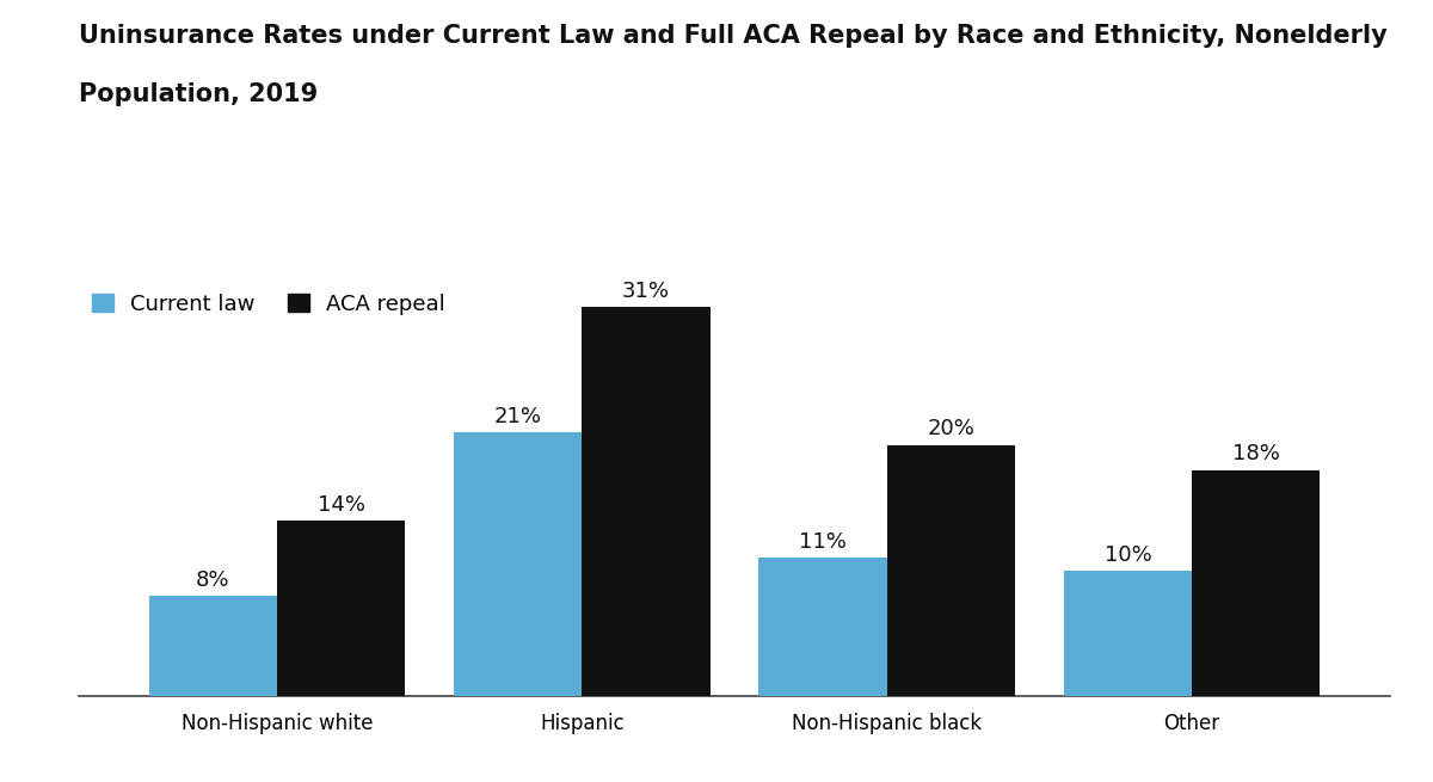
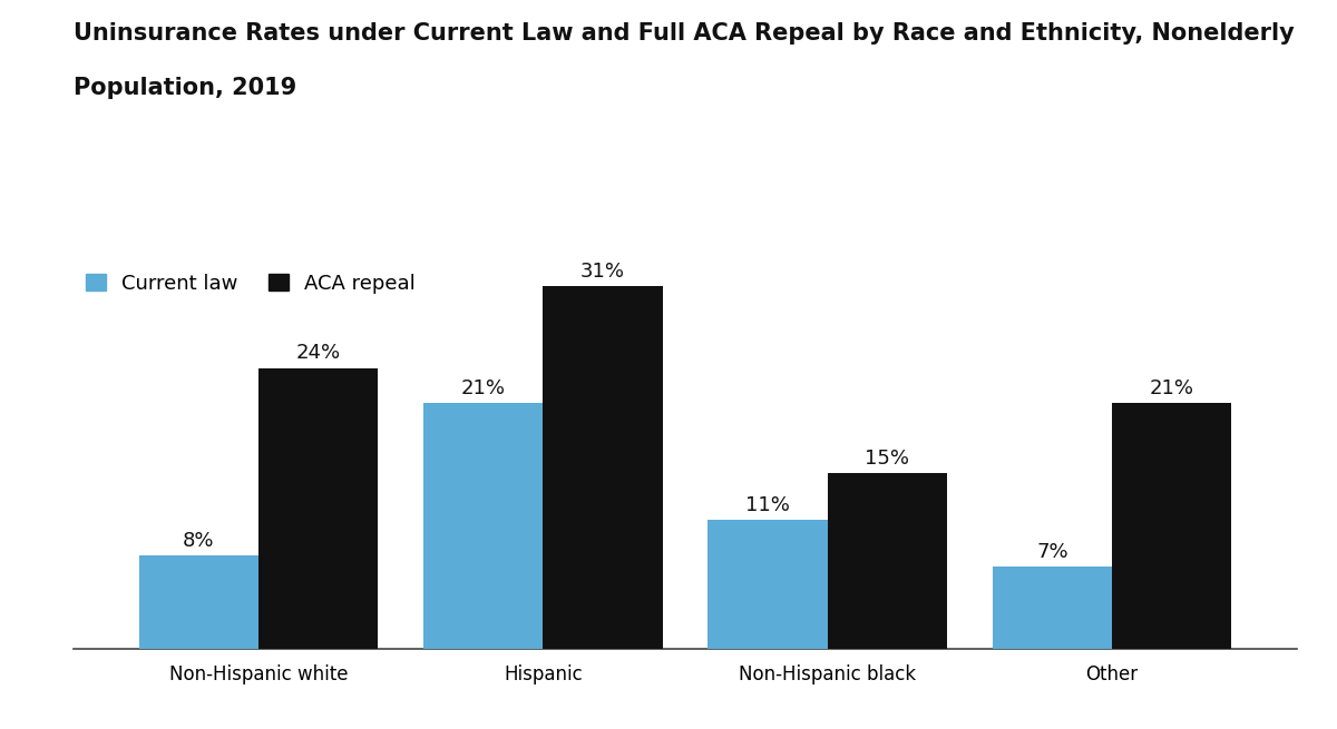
ACA repeal/Non-Hispanic white: 14% -> 24%
ACA repeal/Non-Hispanic black: 20% -> 15%
Current law/Other: 10% -> 7%
ACA repeal/Other: 18% -> 21%
